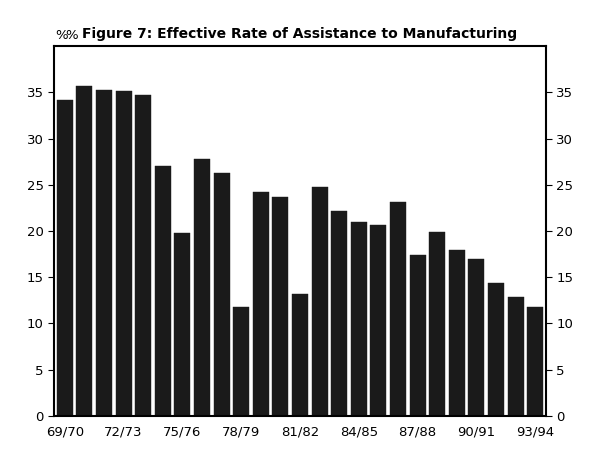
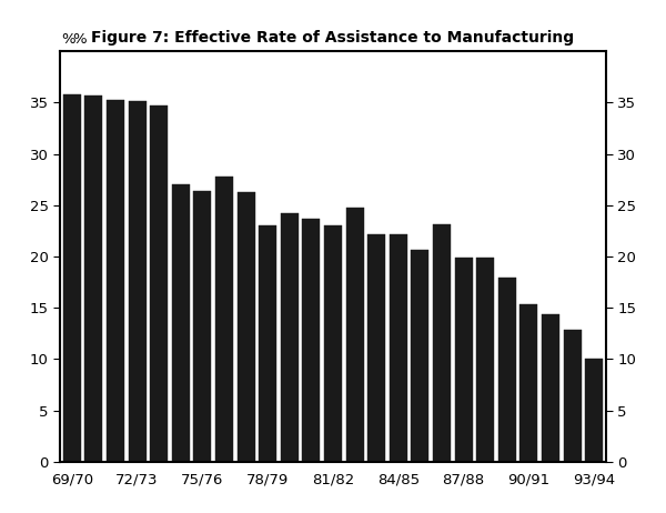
69/70: 34.2 -> 35.8
75/76: 19.8 -> 26.4
78/79: 11.8 -> 23.0
81/82: 13.2 -> 23.0
84/85: 21.0 -> 22.2
87/88: 17.4 -> 19.9
90/91: 17.0 -> 15.4
93/94: 11.8 -> 10.0
